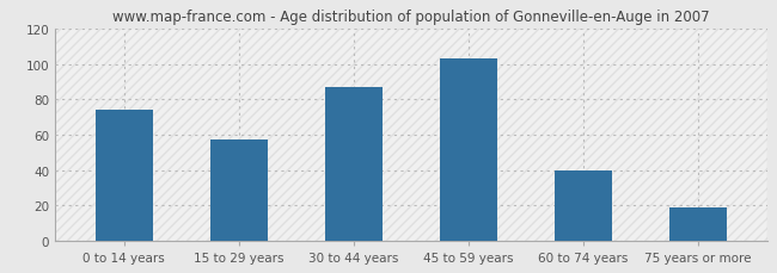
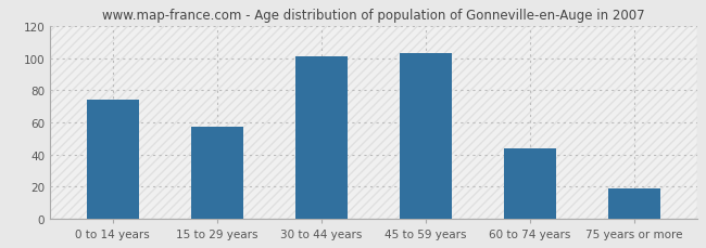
30 to 44 years: 87 -> 101
60 to 74 years: 40 -> 44
